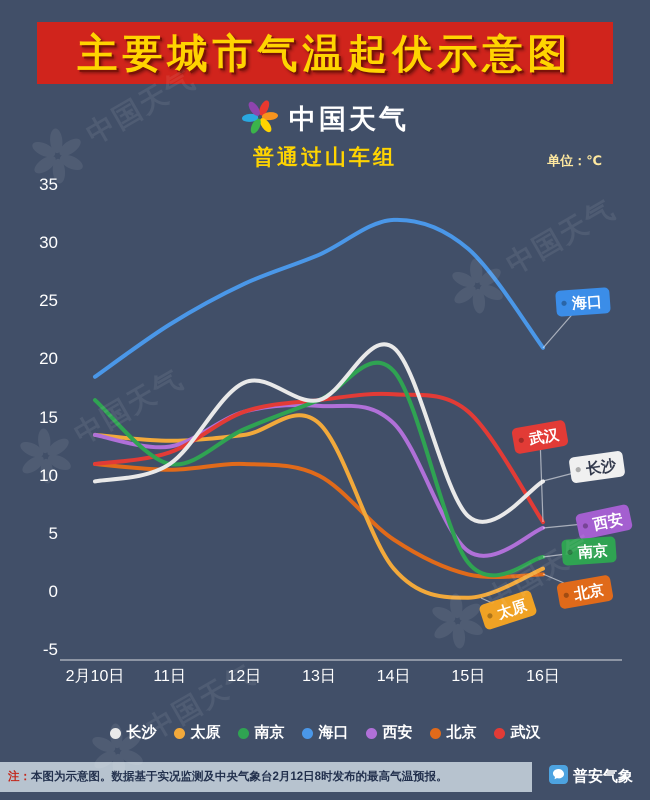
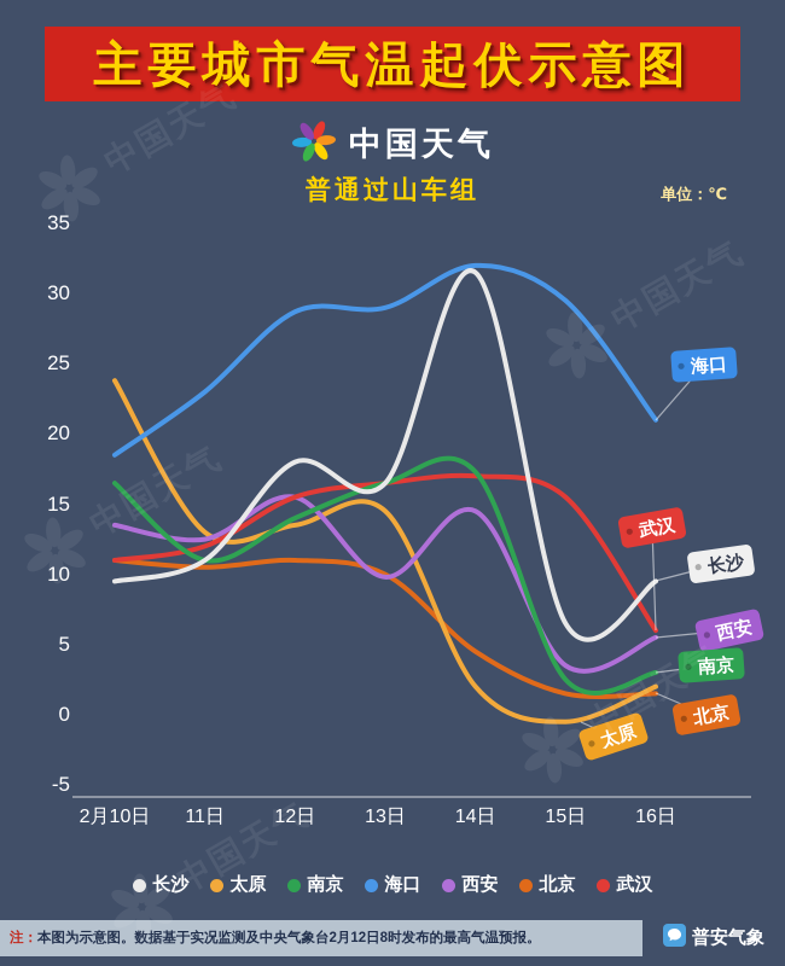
太原/2月10日: 13.5 -> 23.8
海口/12日: 26.5 -> 28.7
西安/13日: 16.0 -> 9.8
长沙/14日: 21.0 -> 31.5
南京/14日: 19.0 -> 17.3
